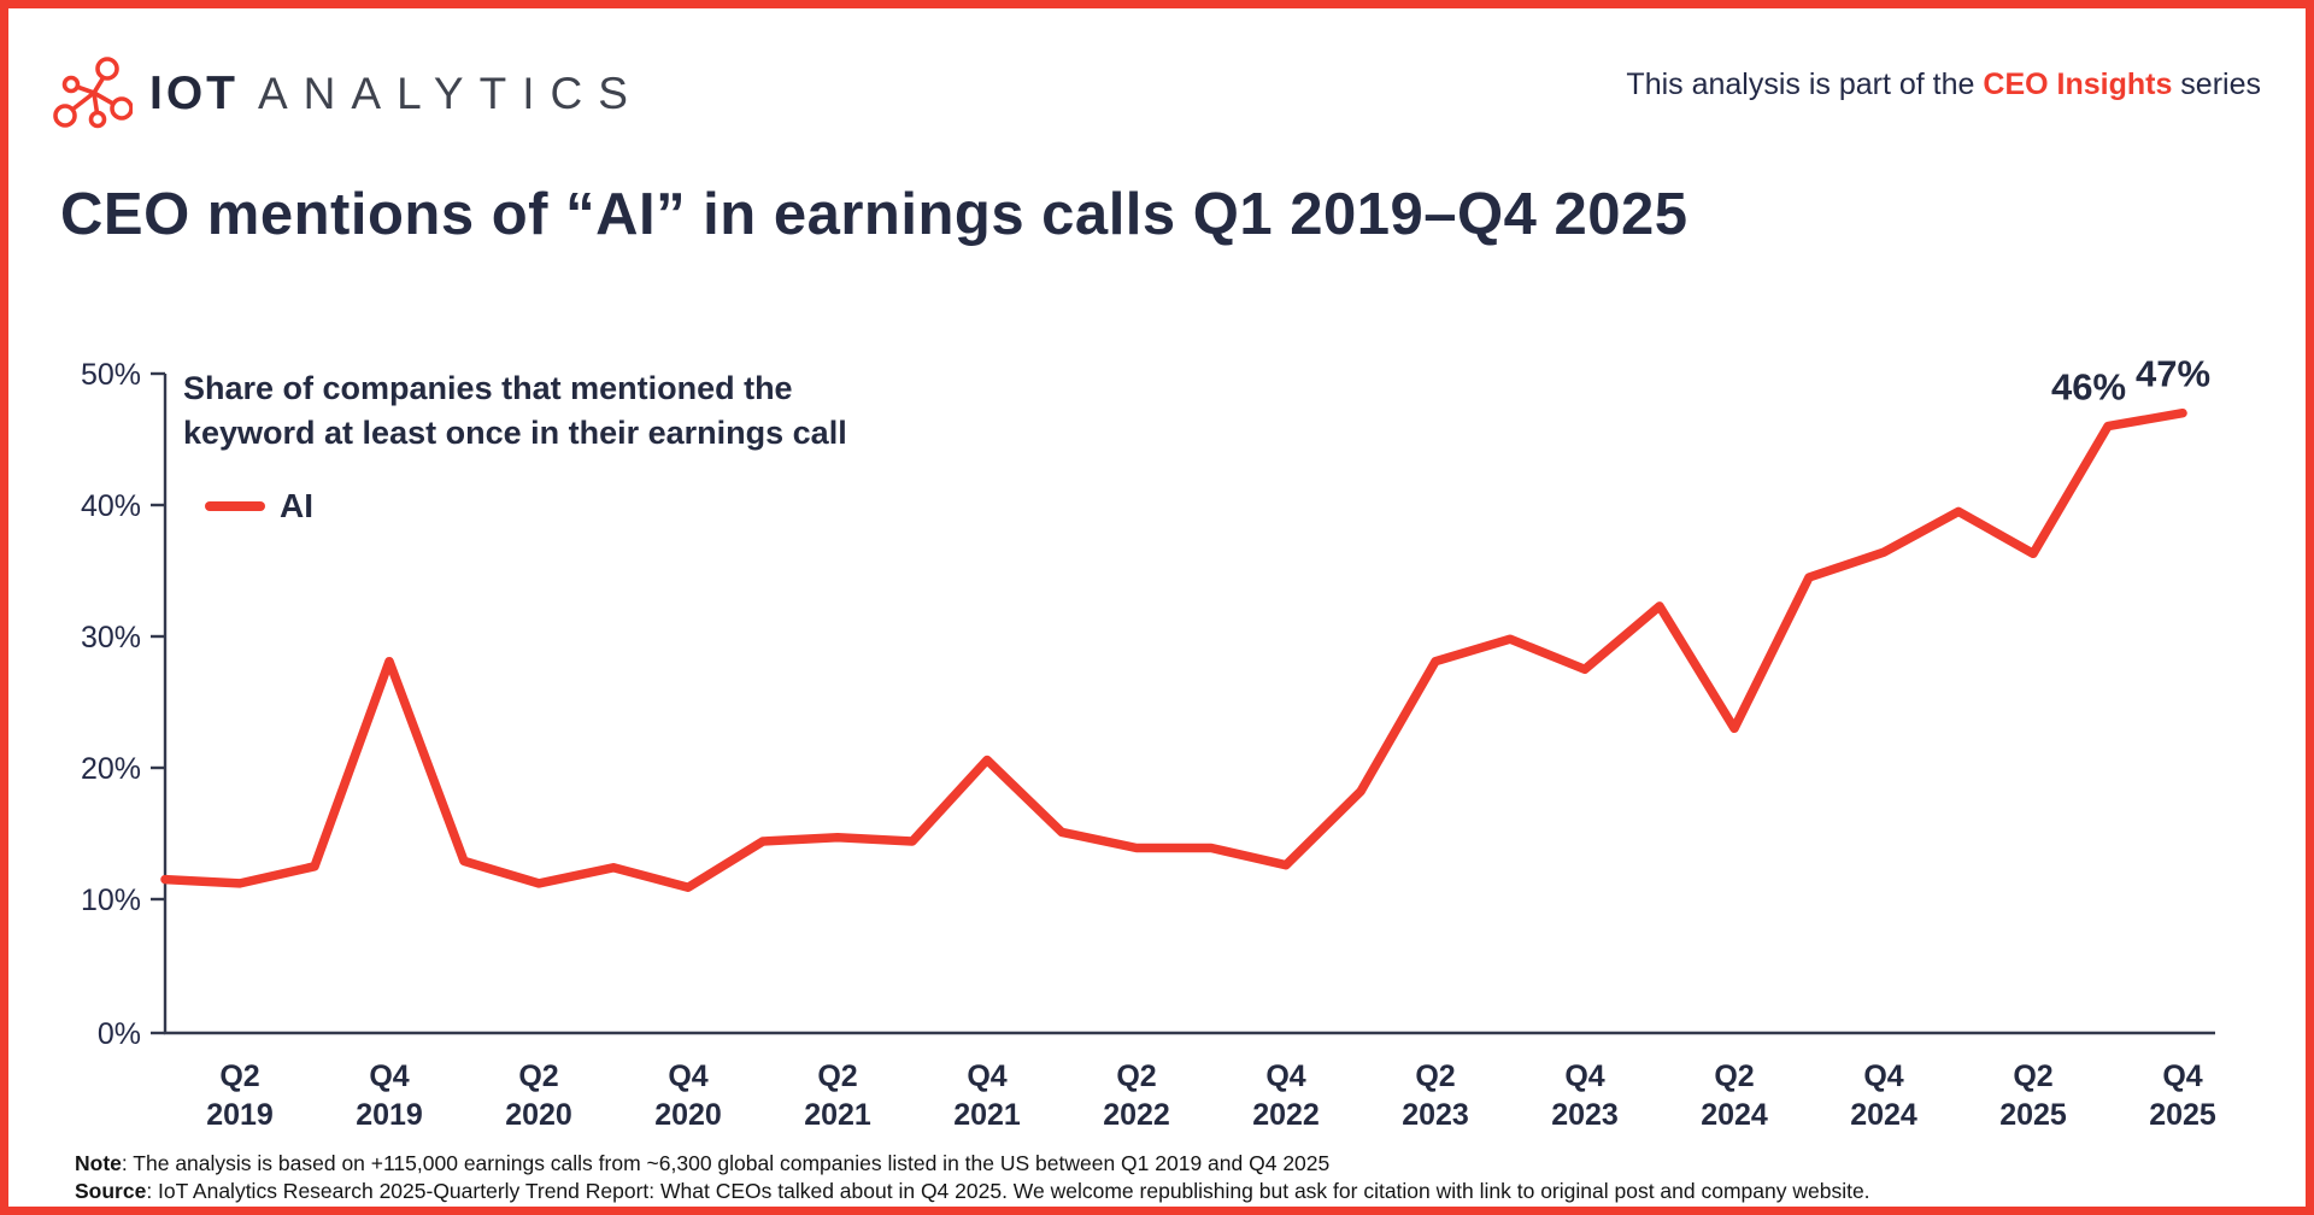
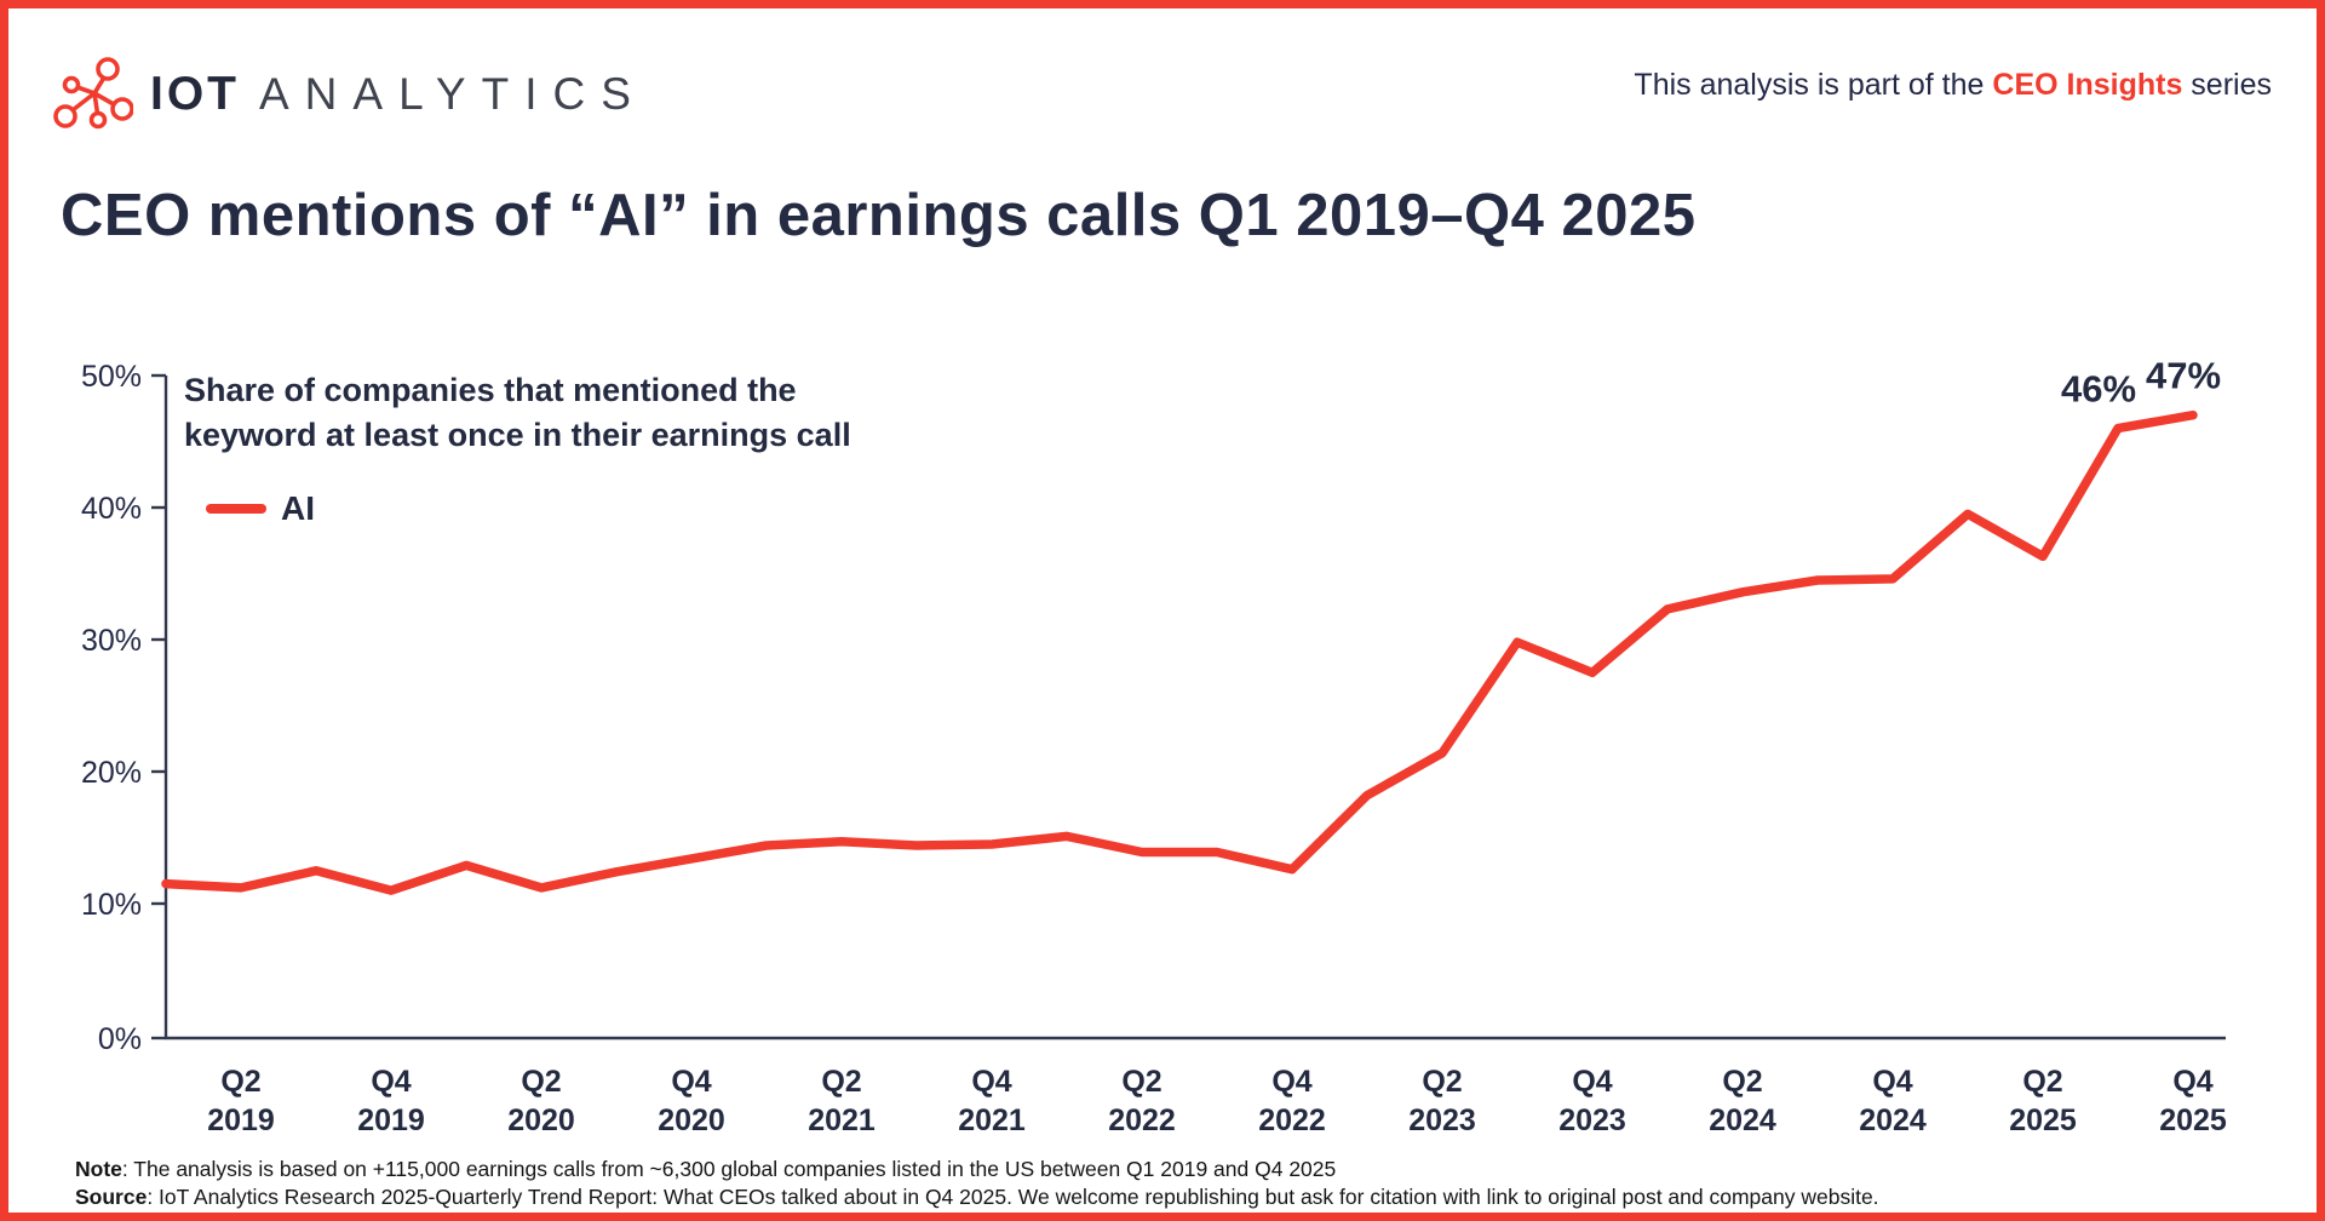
Q4 2019: 28.1% -> 11.0%
Q4 2020: 10.9% -> 13.4%
Q4 2021: 20.6% -> 14.5%
Q2 2023: 28.1% -> 21.4%
Q2 2024: 23.0% -> 33.6%
Q4 2024: 36.4% -> 34.6%
